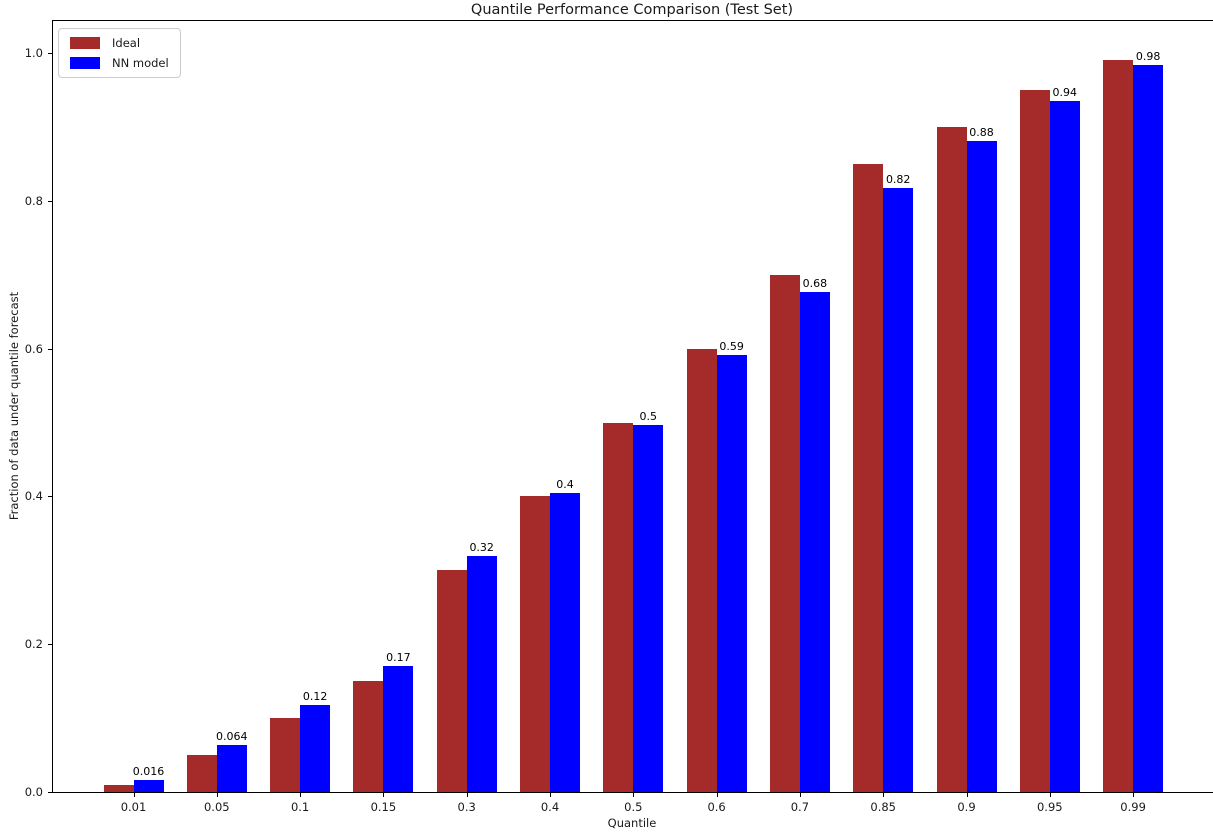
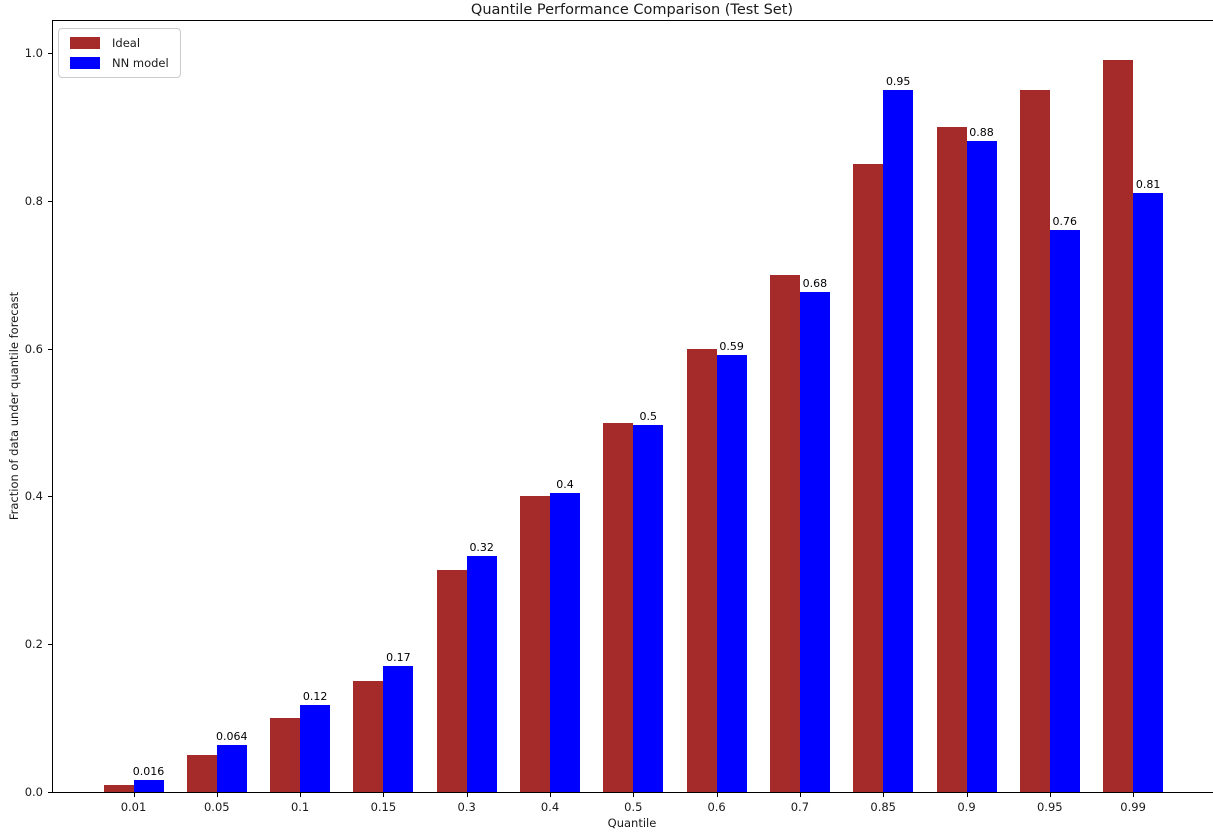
NN model/0.85: 0.82 -> 0.95
NN model/0.95: 0.94 -> 0.76
NN model/0.99: 0.98 -> 0.81
